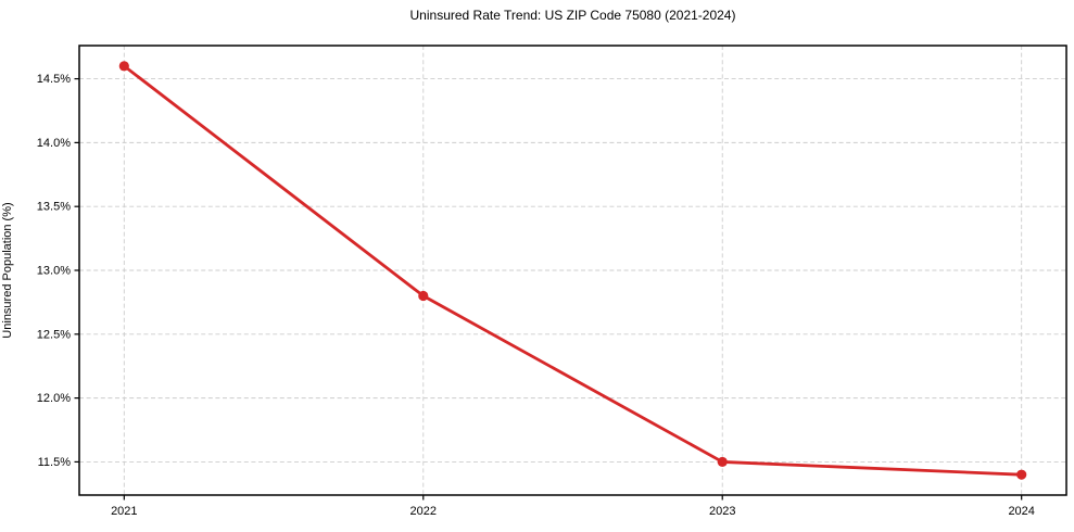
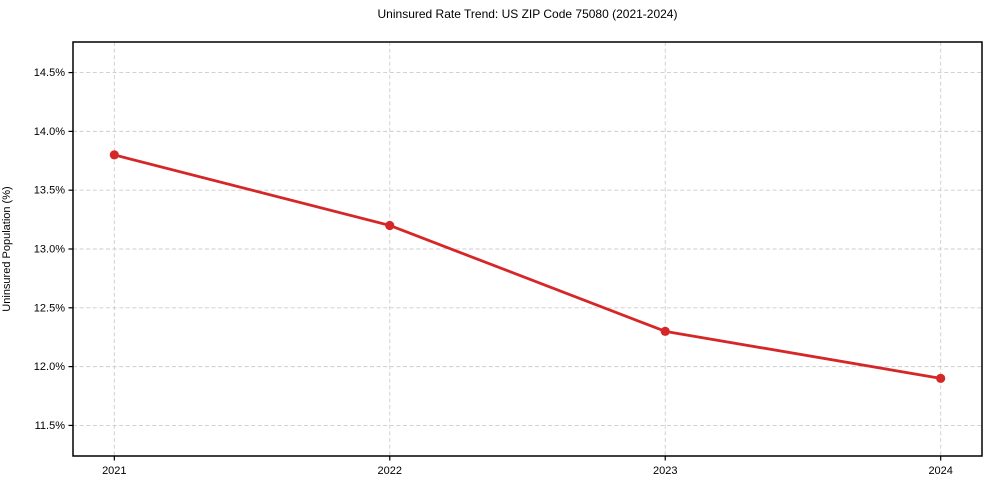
2021: 14.6% -> 13.8%
2022: 12.8% -> 13.2%
2023: 11.5% -> 12.3%
2024: 11.4% -> 11.9%
